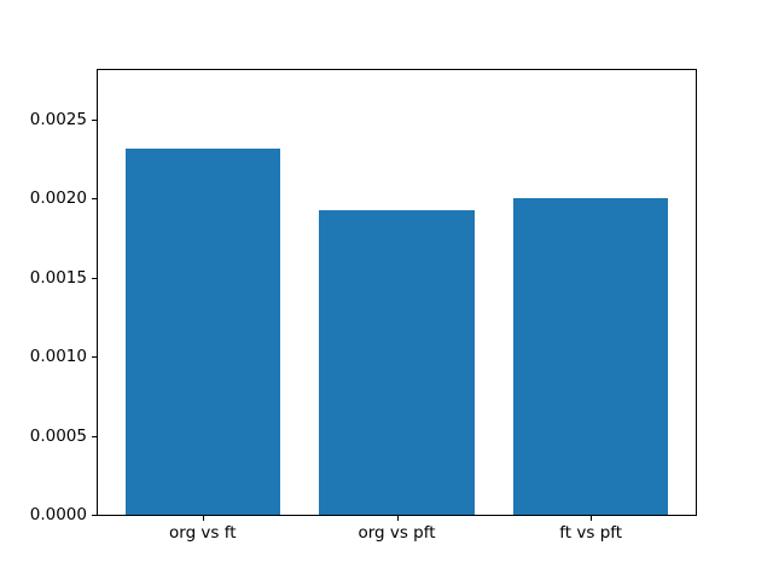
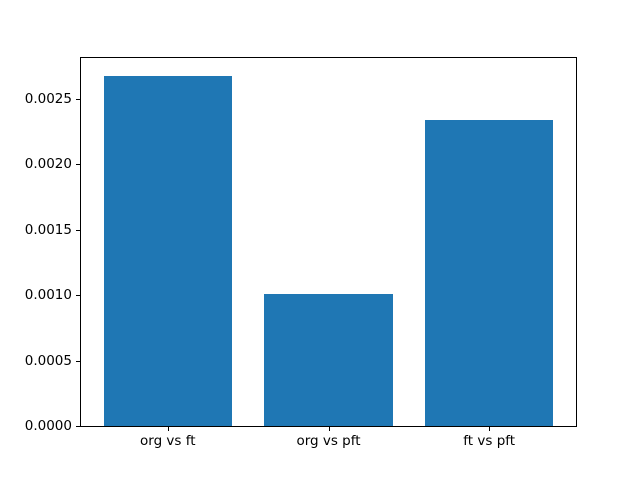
org vs ft: 0.00232 -> 0.00268
org vs pft: 0.00193 -> 0.00101
ft vs pft: 0.00200 -> 0.00234
